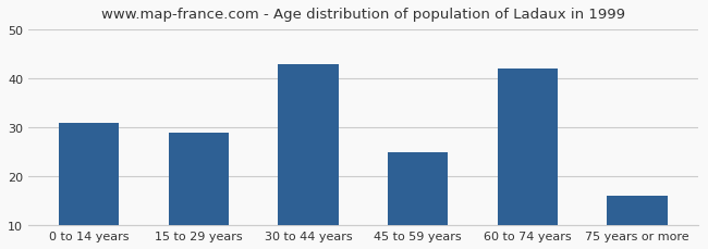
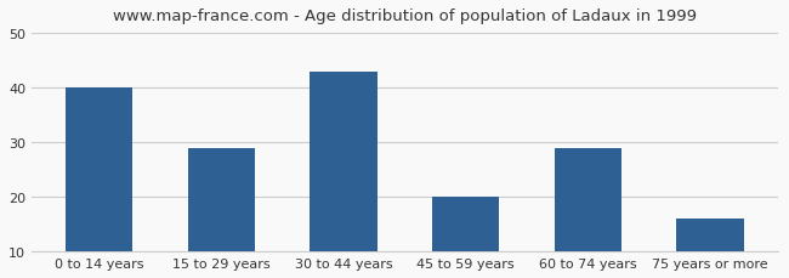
0 to 14 years: 31 -> 40
45 to 59 years: 25 -> 20
60 to 74 years: 42 -> 29
